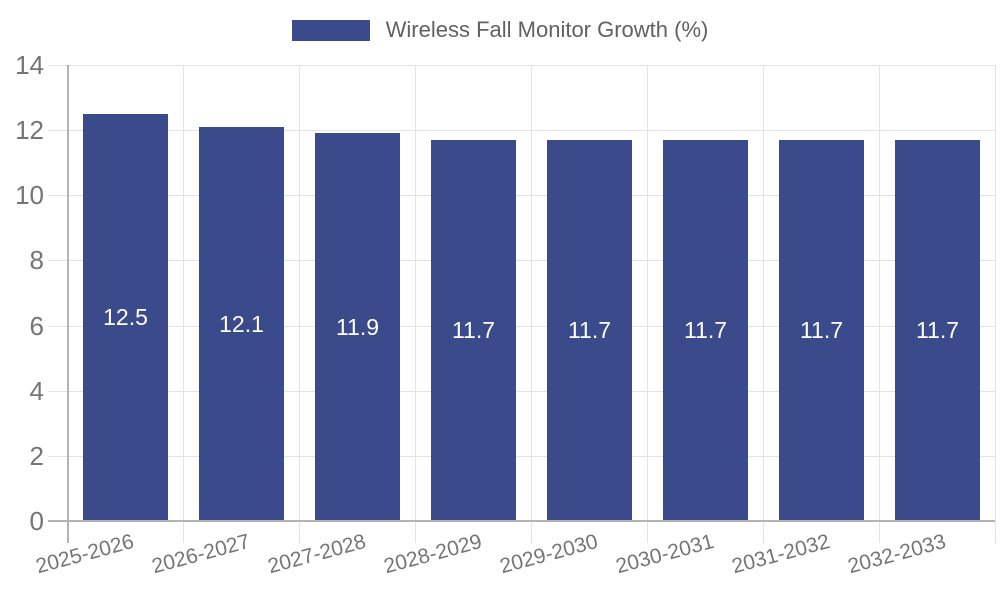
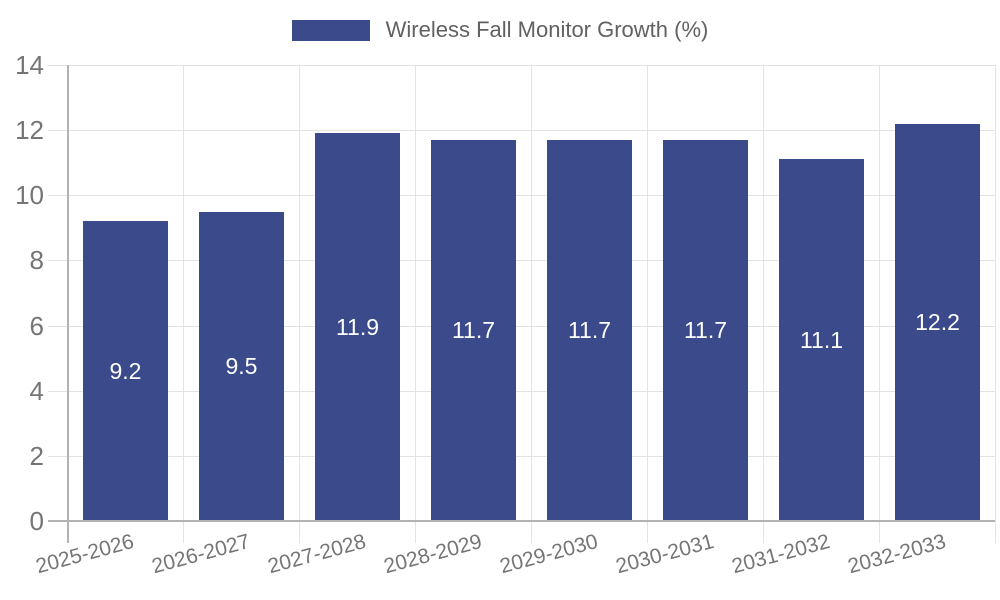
2025-2026: 12.5 -> 9.2
2026-2027: 12.1 -> 9.5
2031-2032: 11.7 -> 11.1
2032-2033: 11.7 -> 12.2
